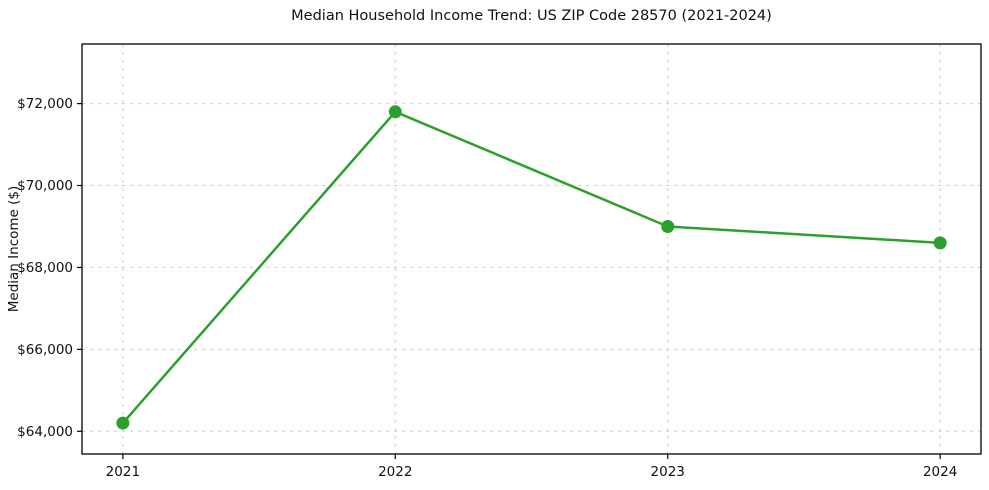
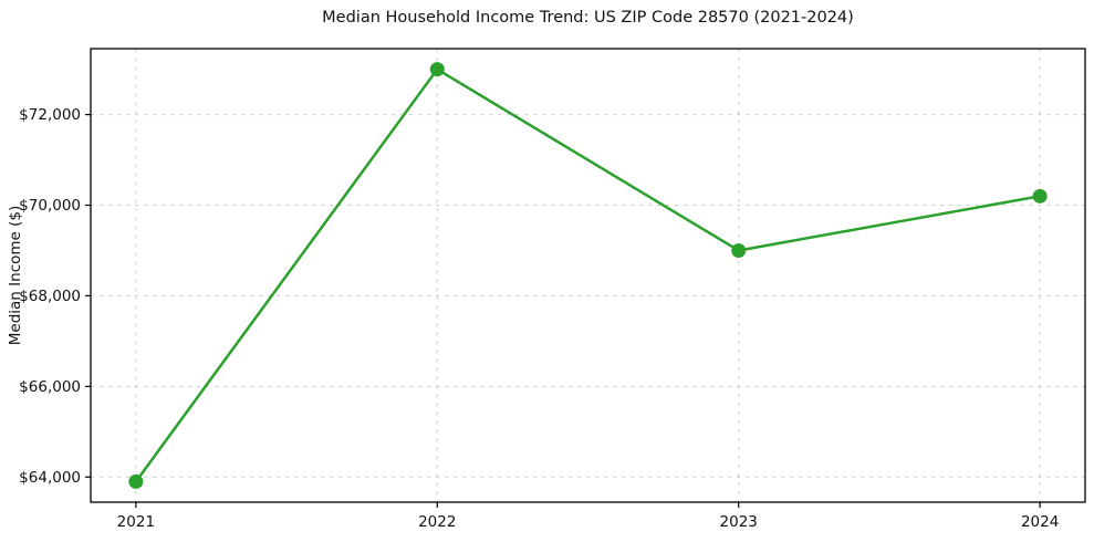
2021: $64200 -> $63900
2022: $71800 -> $73000
2024: $68600 -> $70200
